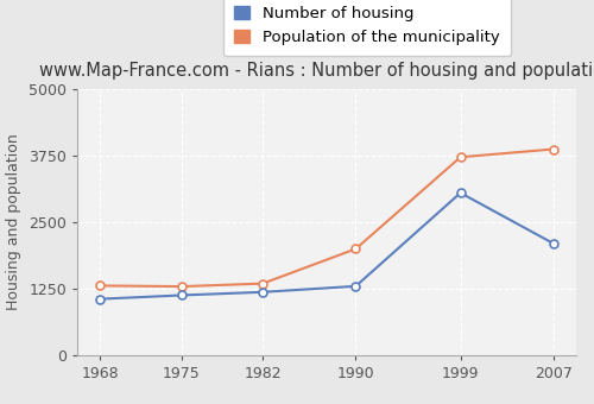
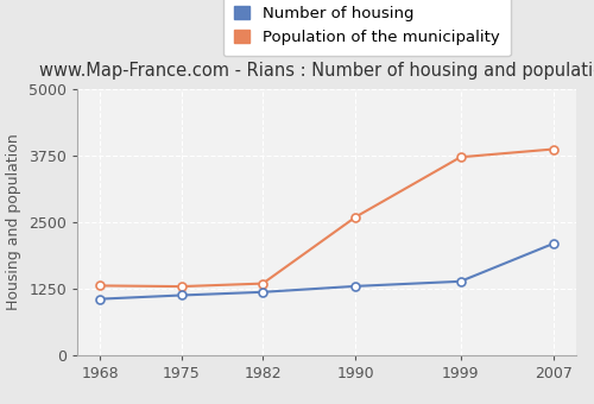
Population of the municipality/1990: 2000 -> 2600
Number of housing/1999: 3050 -> 1390
